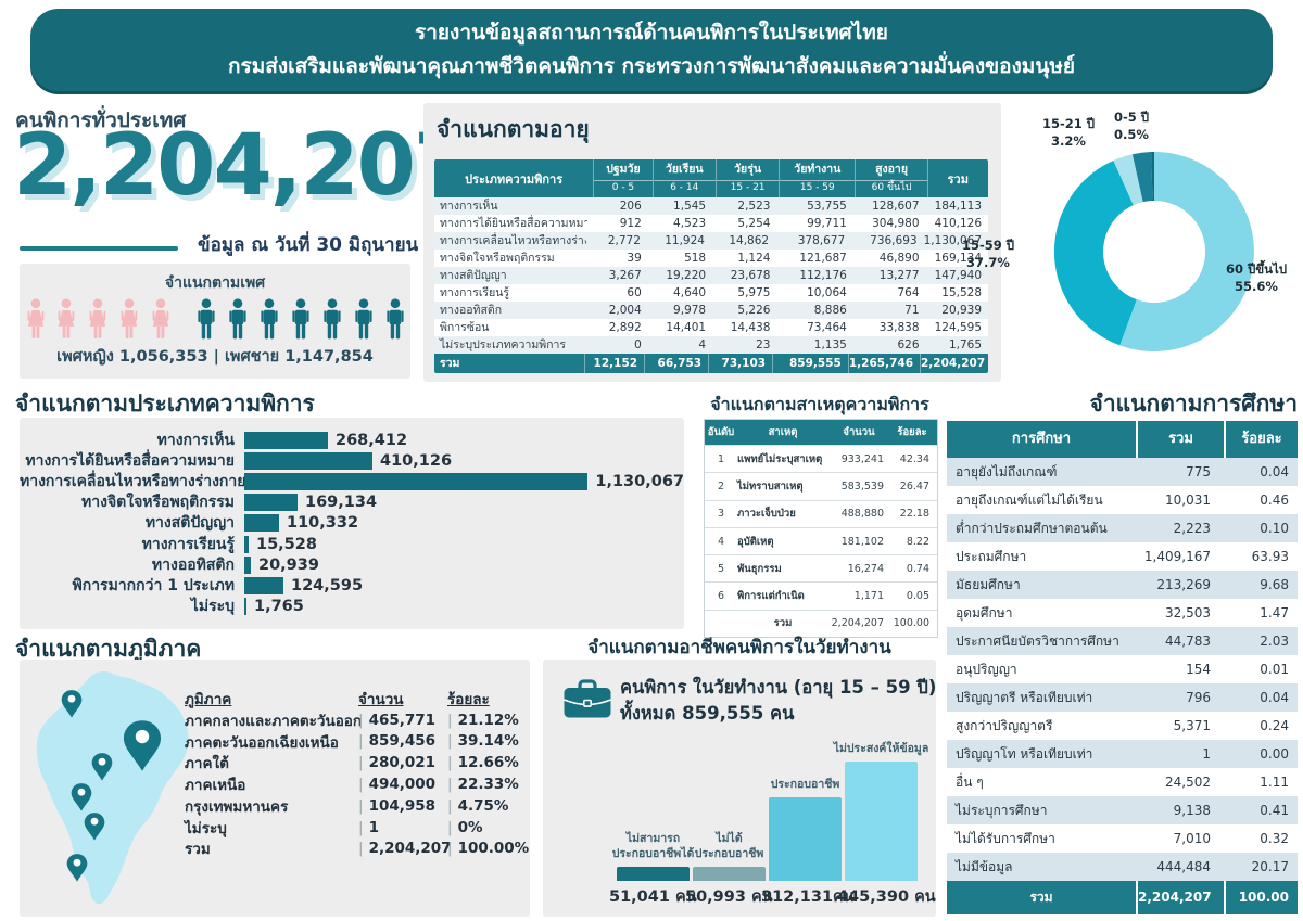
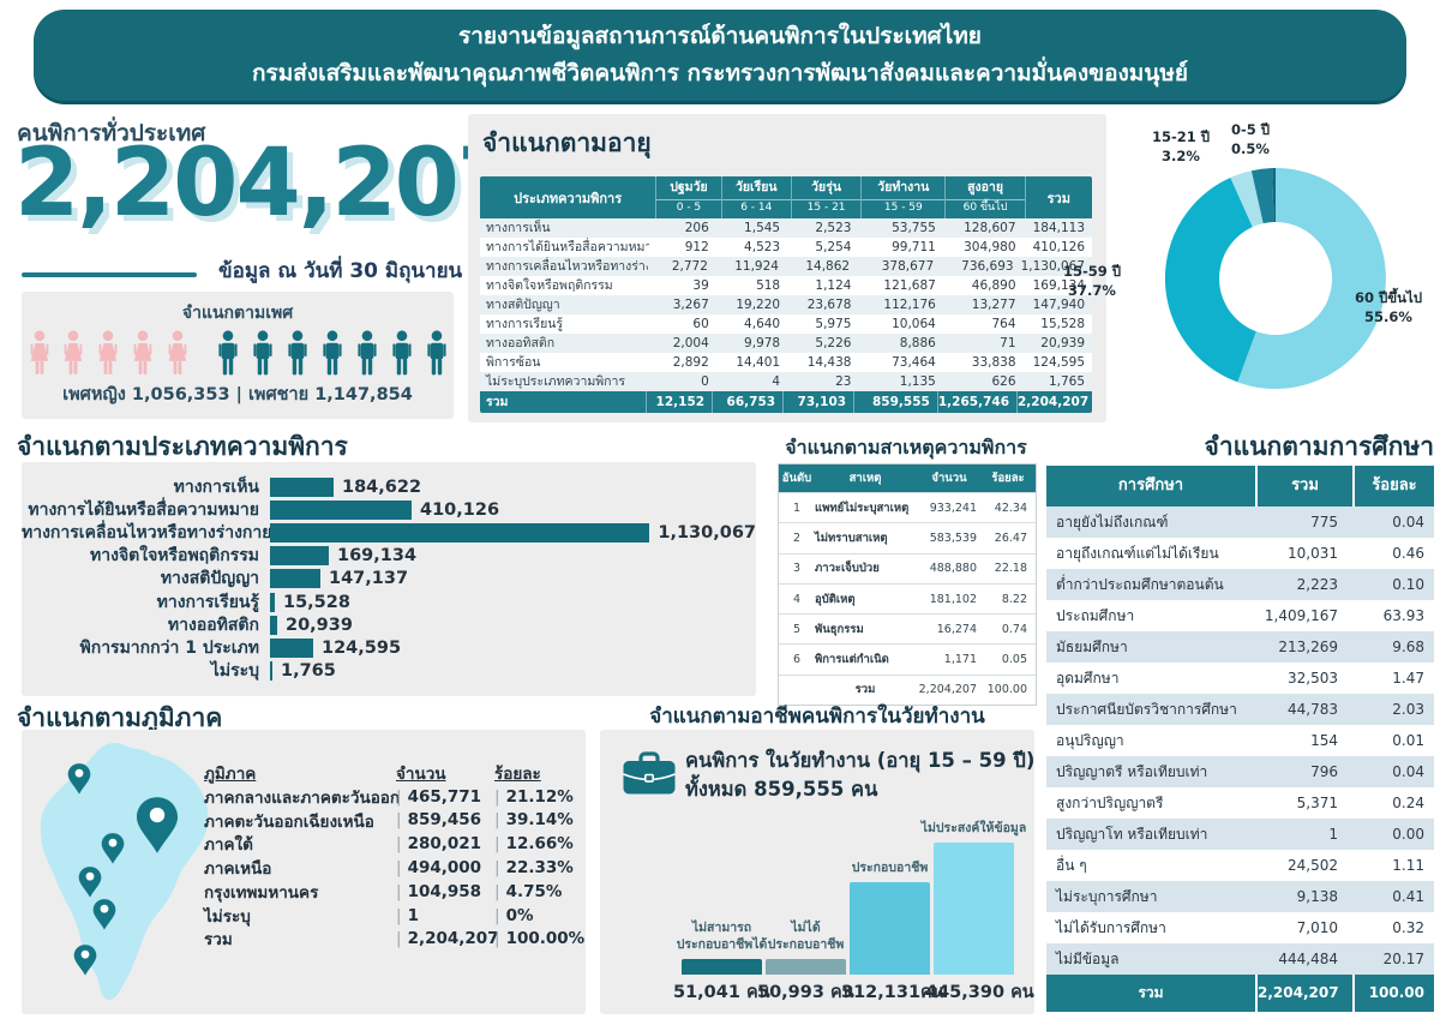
จำแนกตามประเภทความพิการ/ทางการเห็น: 268,412 -> 184,622
จำแนกตามประเภทความพิการ/ทางสติปัญญา: 110,332 -> 147,137
